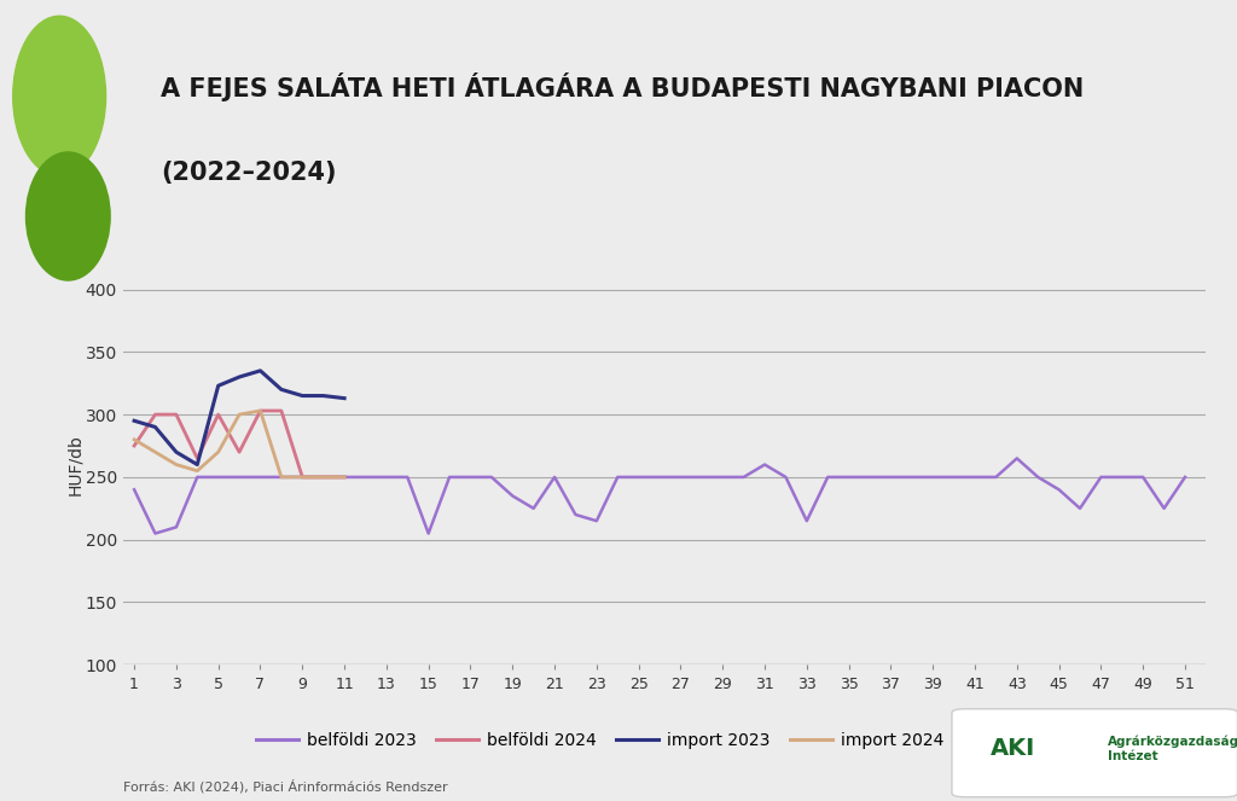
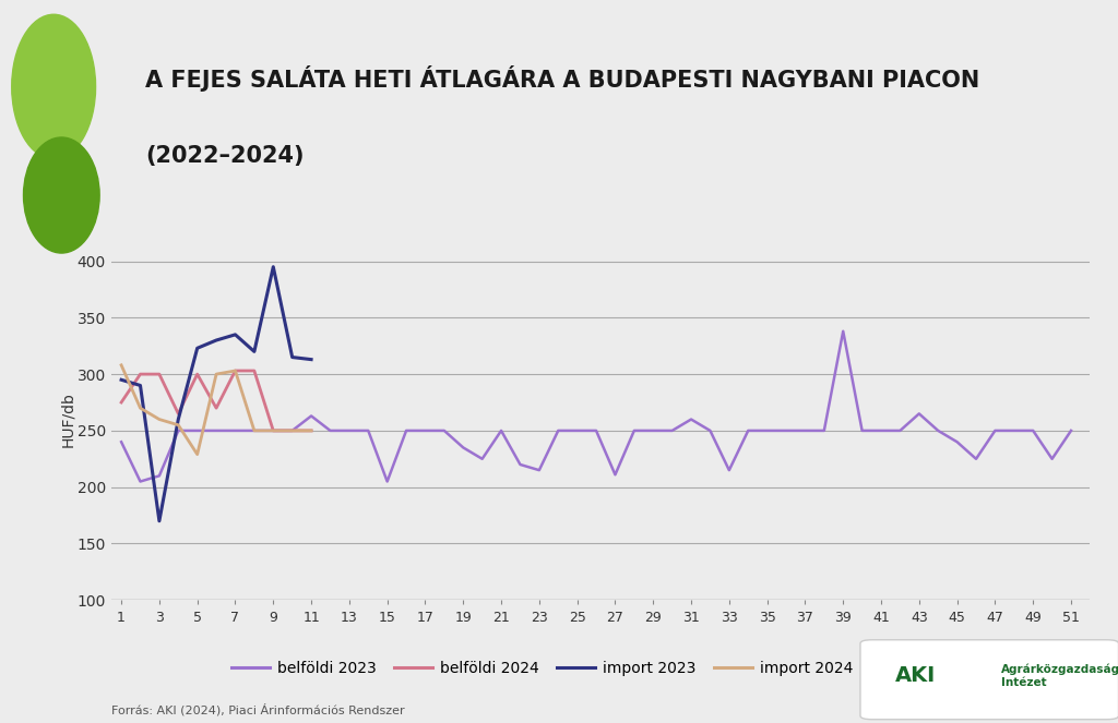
import 2024/1: 280 -> 308
import 2023/3: 270 -> 170
import 2024/5: 270 -> 229
import 2023/9: 315 -> 395
belföldi 2023/11: 250 -> 263
belföldi 2023/27: 250 -> 211
belföldi 2023/39: 250 -> 338
